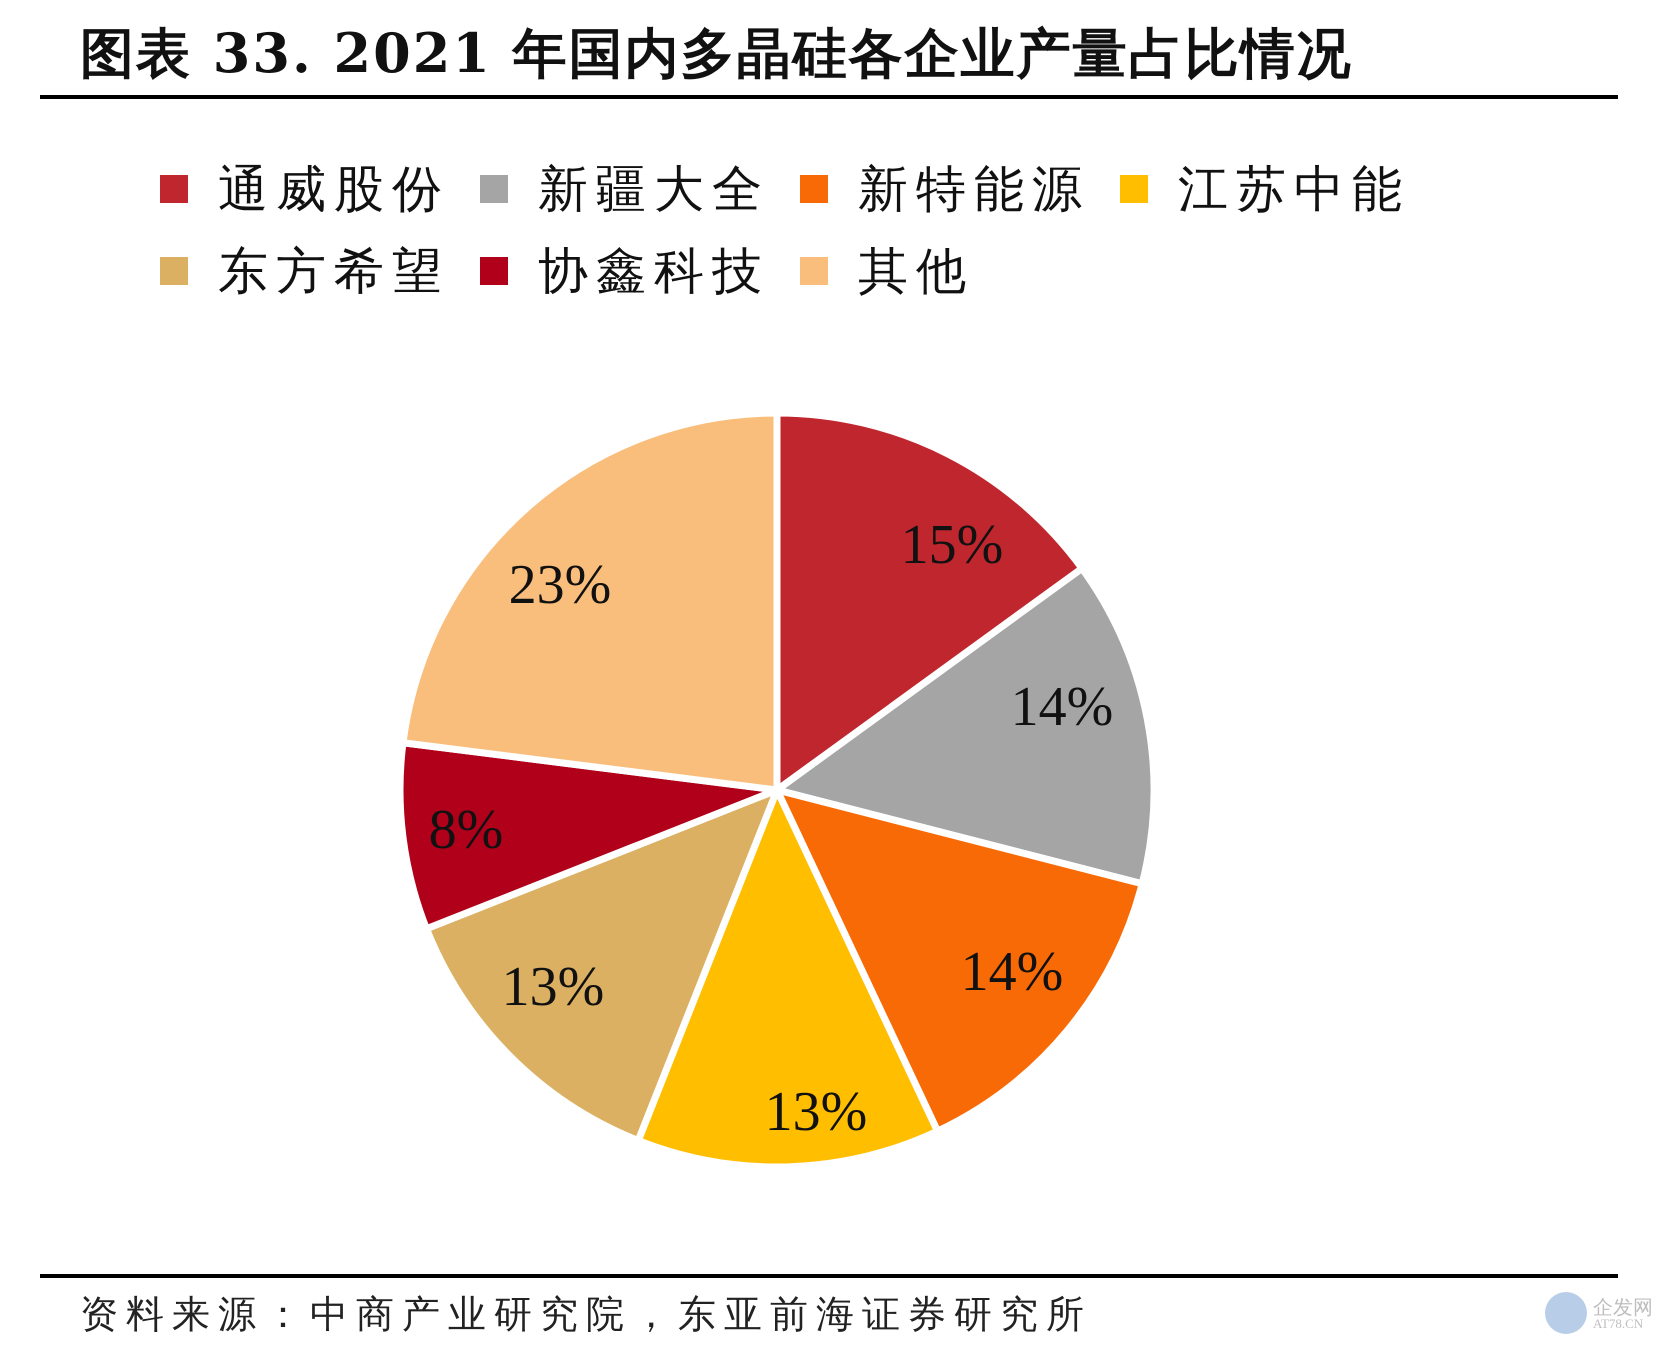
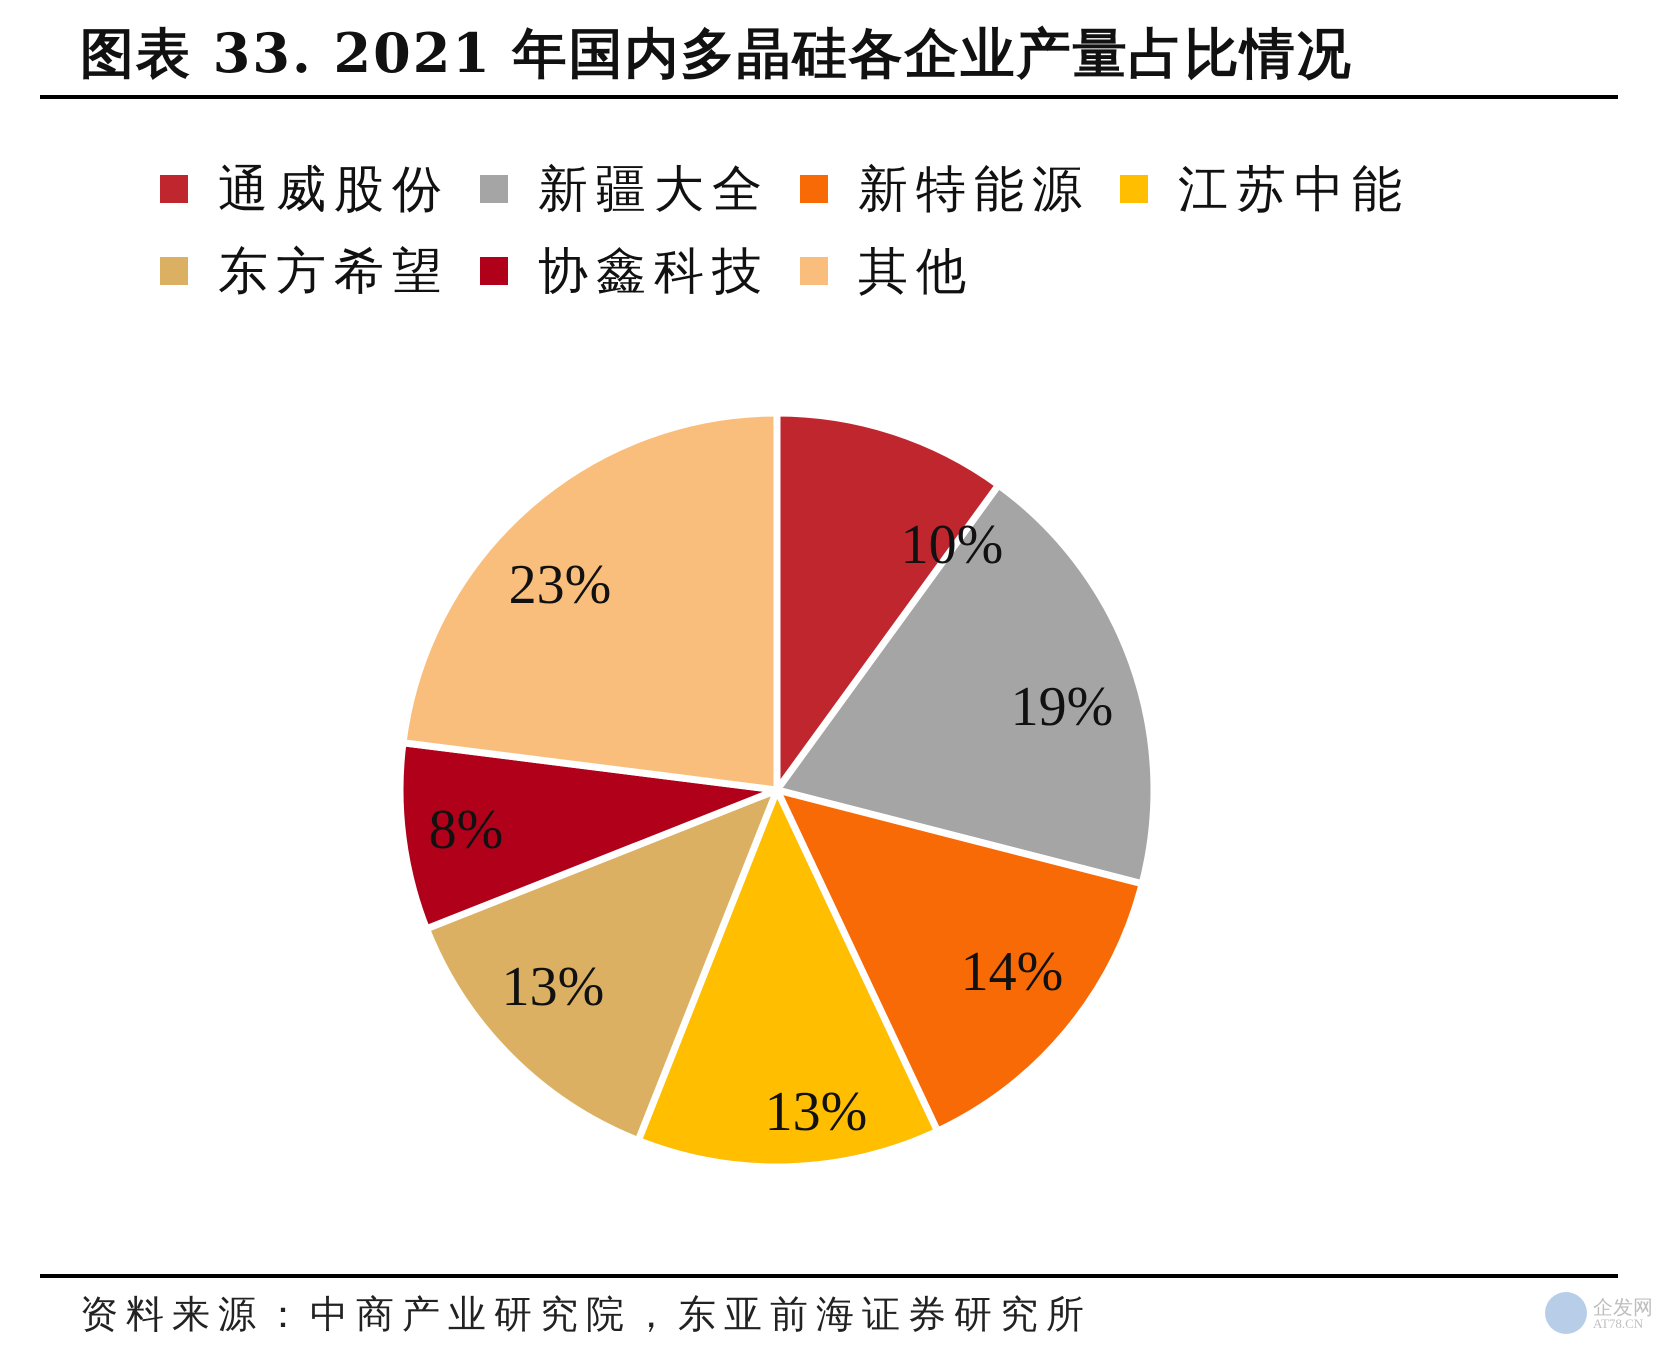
通威股份: 15% -> 10%
新疆大全: 14% -> 19%
